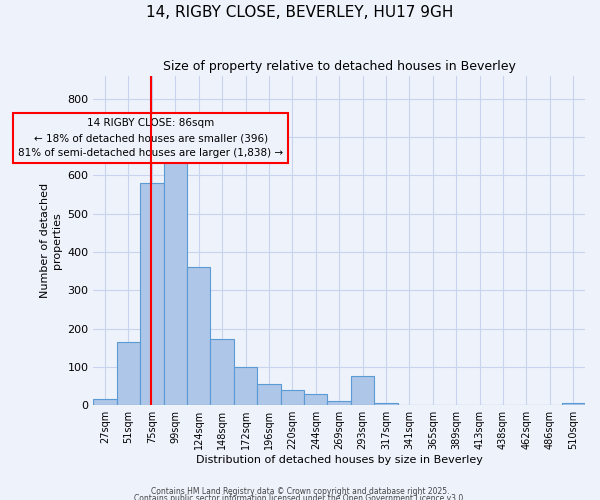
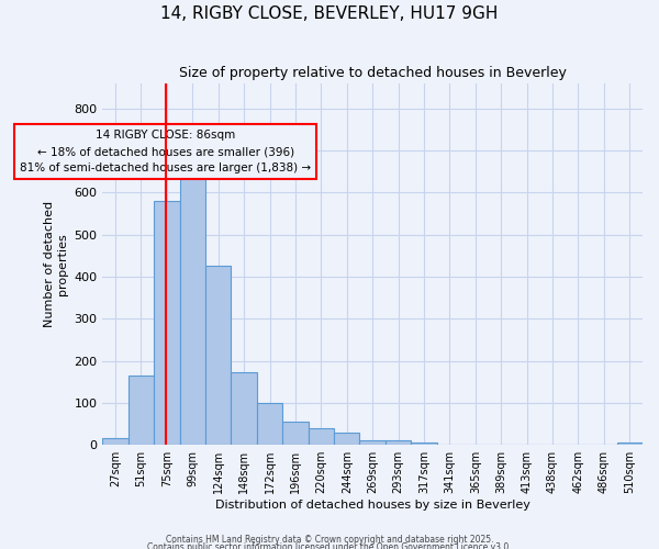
124sqm: 360 -> 425
293sqm: 75 -> 10
